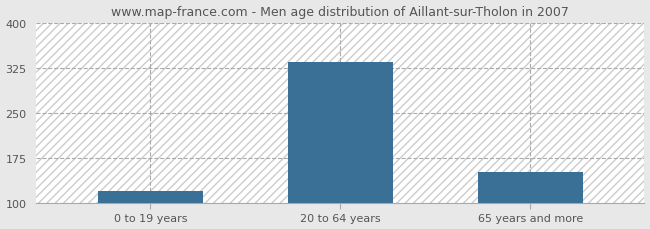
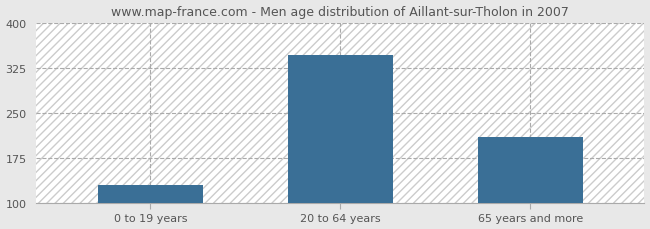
0 to 19 years: 120 -> 130
20 to 64 years: 335 -> 346
65 years and more: 152 -> 210
